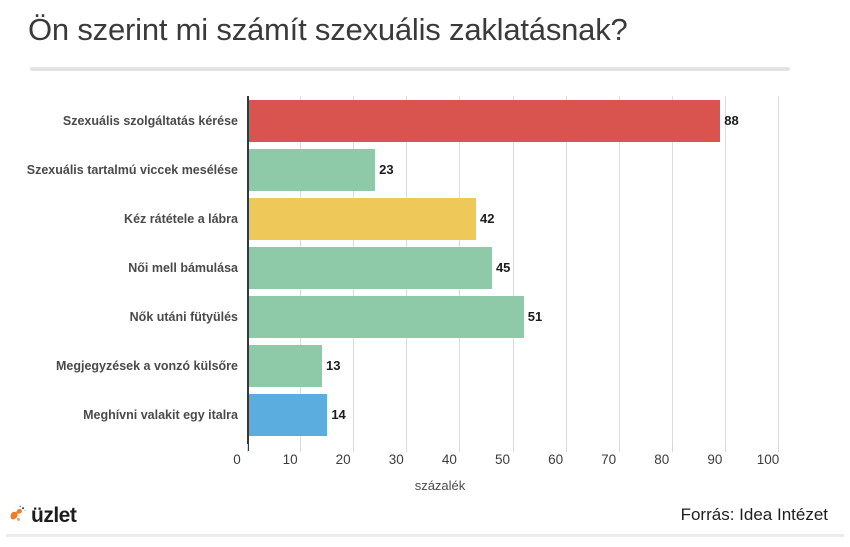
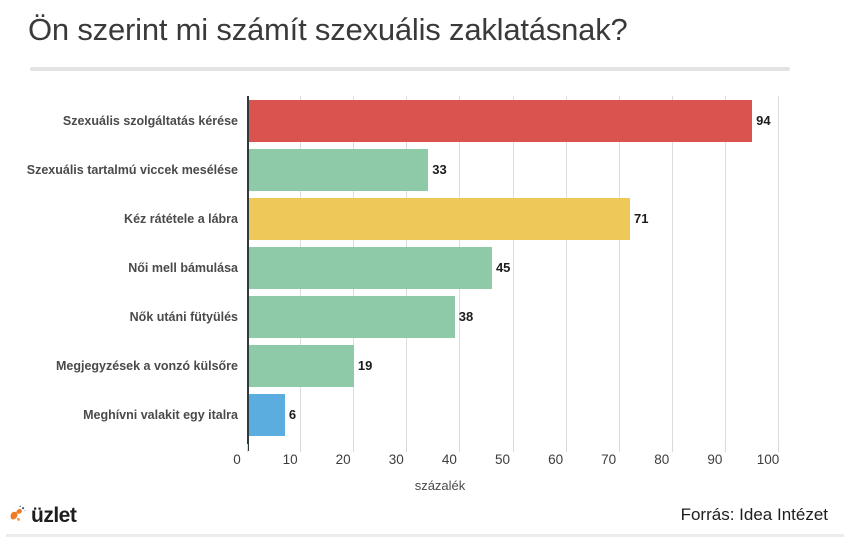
Szexuális szolgáltatás kérése: 88 -> 94
Szexuális tartalmú viccek mesélése: 23 -> 33
Kéz rátétele a lábra: 42 -> 71
Nők utáni fütyülés: 51 -> 38
Megjegyzések a vonzó külsőre: 13 -> 19
Meghívni valakit egy italra: 14 -> 6
